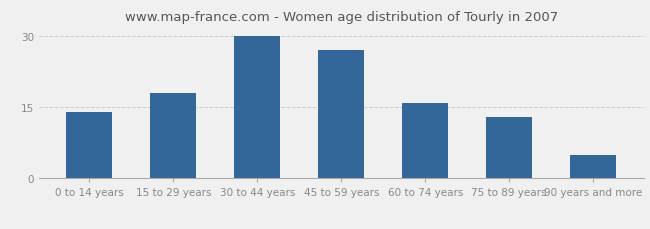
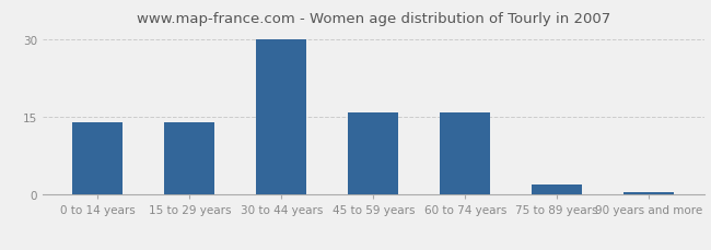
15 to 29 years: 18.0 -> 14.0
45 to 59 years: 27.0 -> 16.0
75 to 89 years: 13.0 -> 2.0
90 years and more: 5.0 -> 0.5
